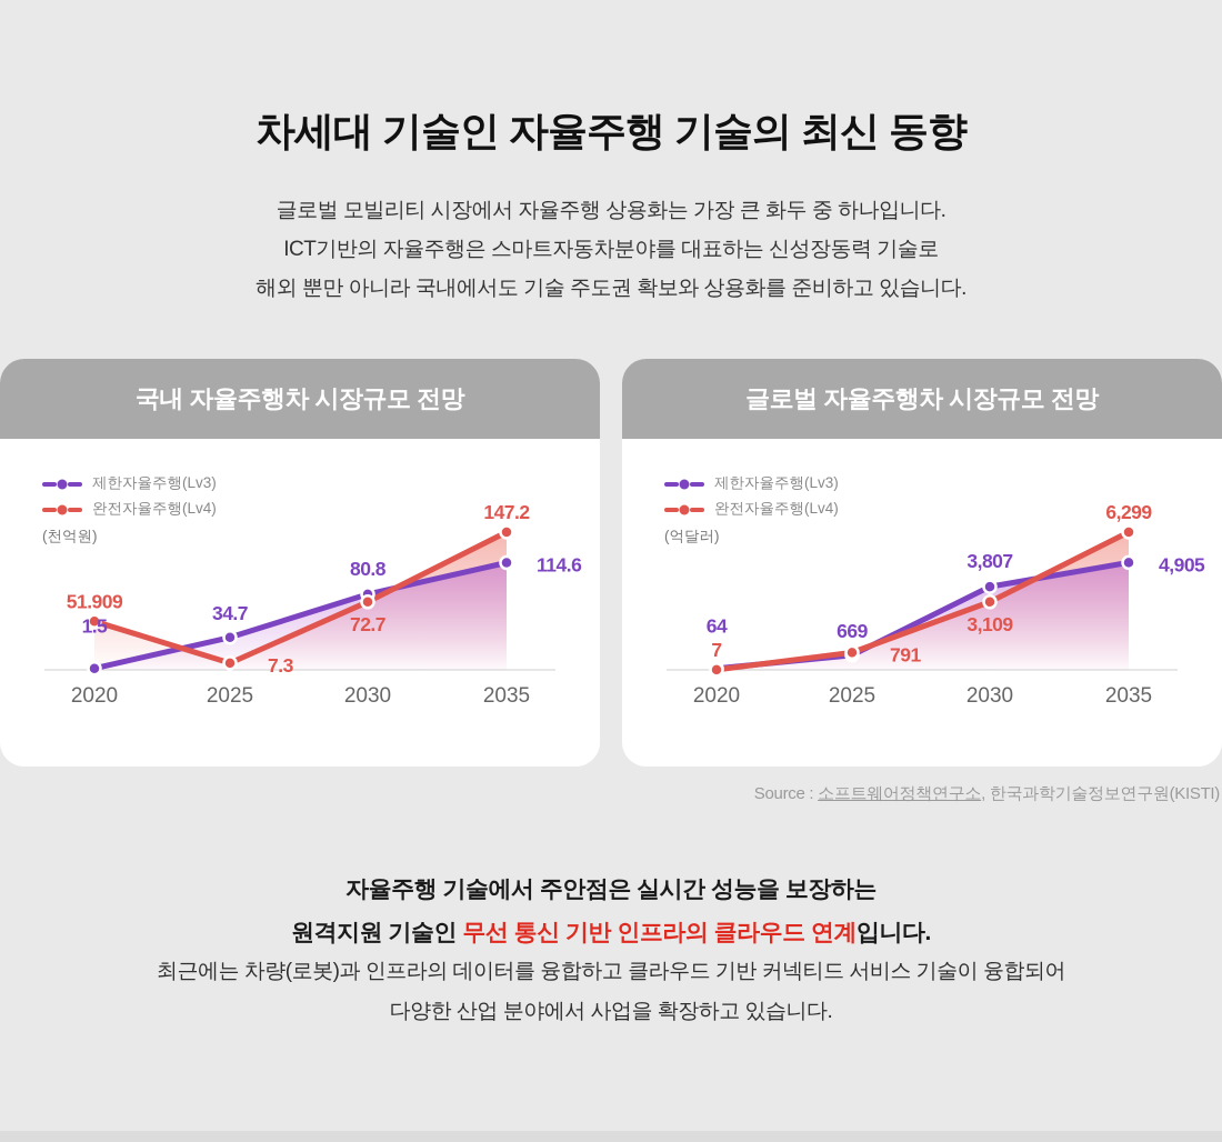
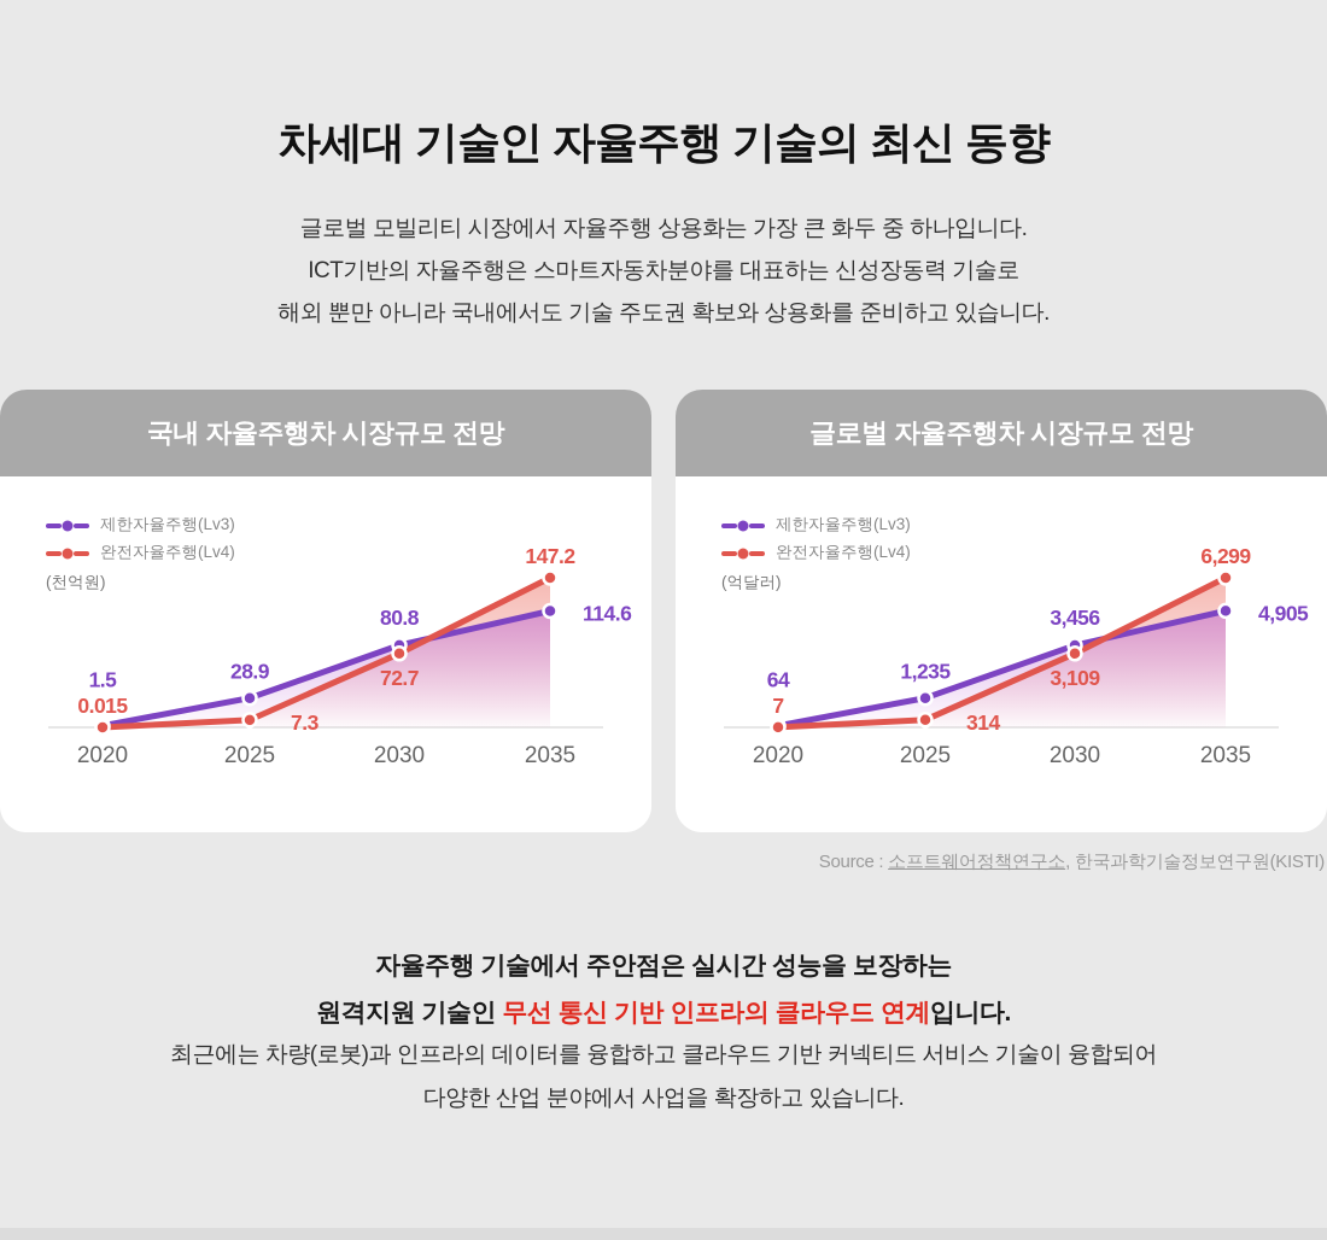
국내 자율주행차 시장규모 전망/완전자율주행(Lv4)/2020: 51.909 -> 0.015
국내 자율주행차 시장규모 전망/제한자율주행(Lv3)/2025: 34.7 -> 28.9
글로벌 자율주행차 시장규모 전망/제한자율주행(Lv3)/2025: 669 -> 1,235
글로벌 자율주행차 시장규모 전망/완전자율주행(Lv4)/2025: 791 -> 314
글로벌 자율주행차 시장규모 전망/제한자율주행(Lv3)/2030: 3,807 -> 3,456
